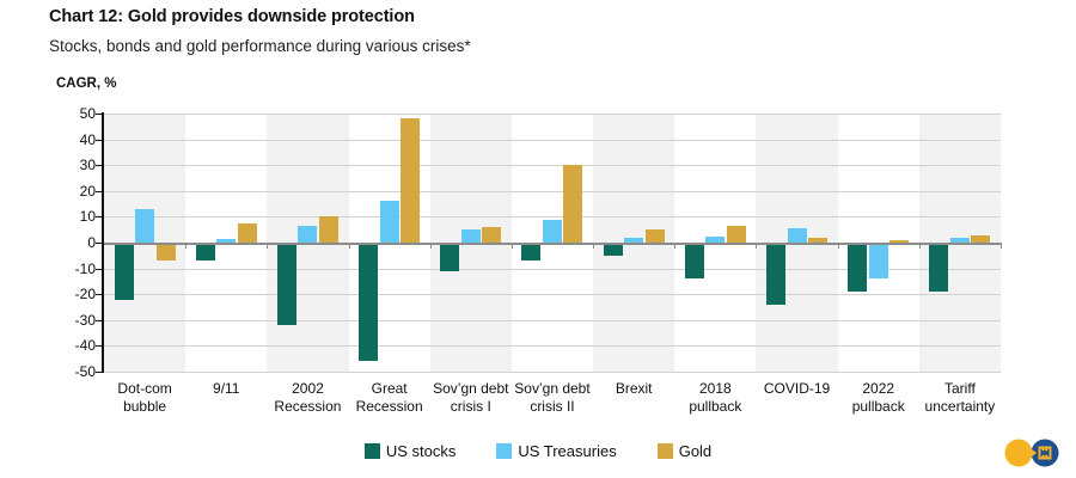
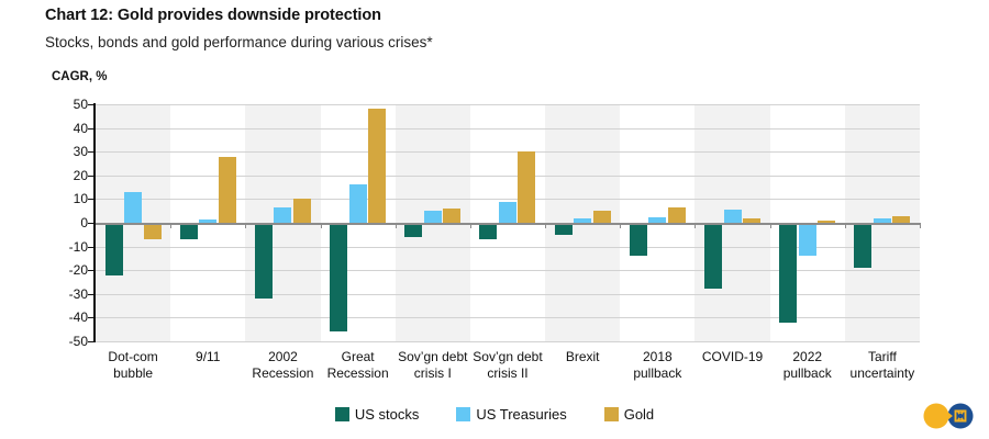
Gold/9/11: 8 -> 28
US stocks/Sov’gn debt crisis I: -11 -> -6
US stocks/COVID-19: -24 -> -28
US stocks/2022 pullback: -19 -> -42
